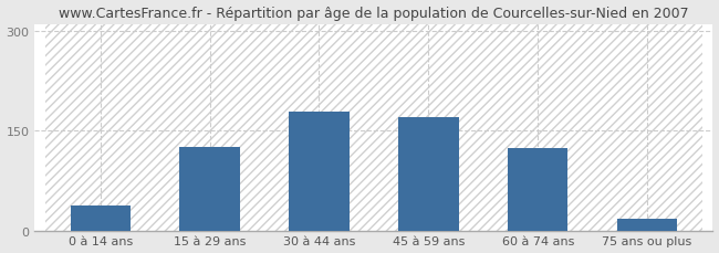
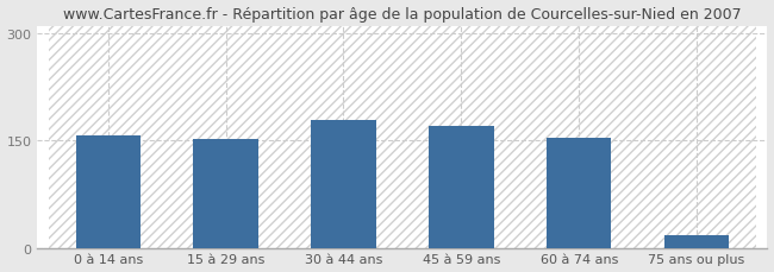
0 à 14 ans: 38 -> 157
15 à 29 ans: 126 -> 151
60 à 74 ans: 124 -> 153
